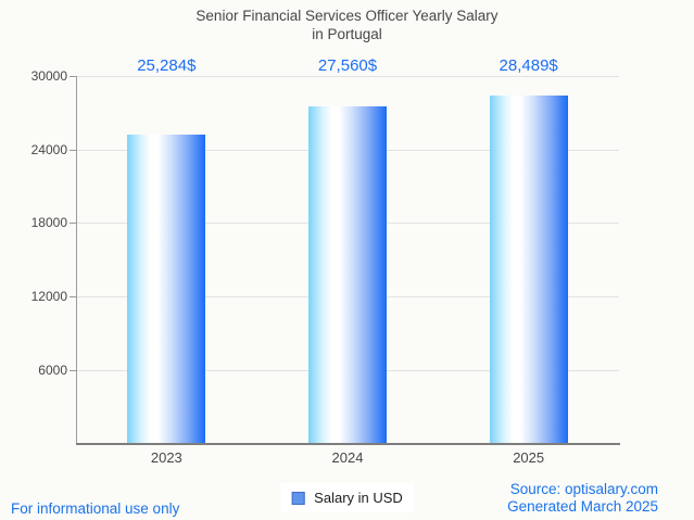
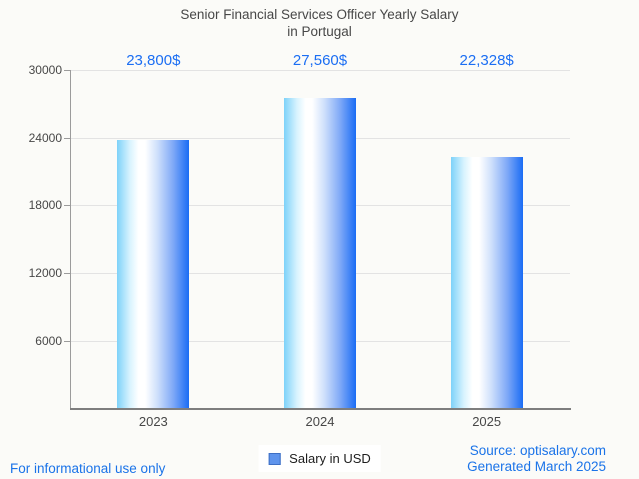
2023: 25,284 -> 23,800
2025: 28,489 -> 22,328
